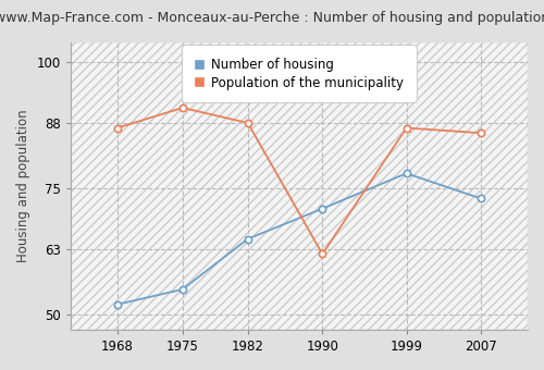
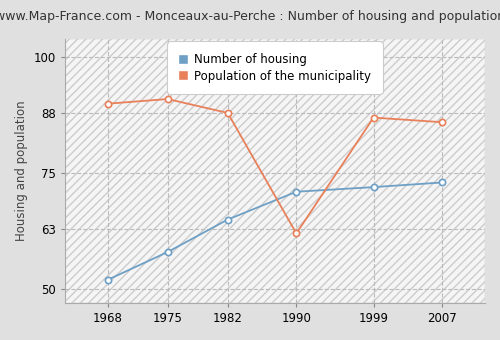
Population of the municipality/1968: 87 -> 90
Number of housing/1975: 55 -> 58
Number of housing/1999: 78 -> 72
